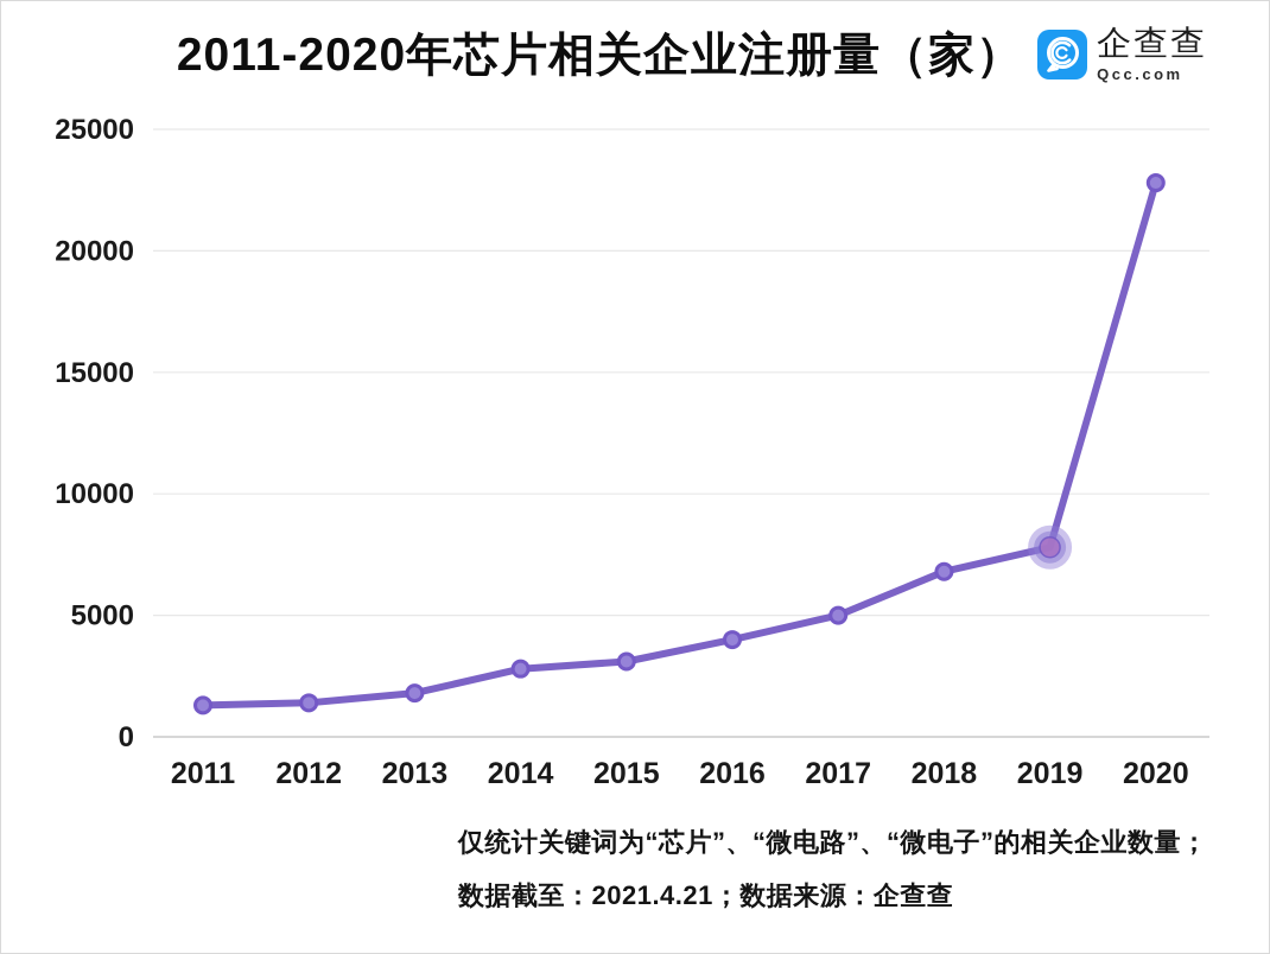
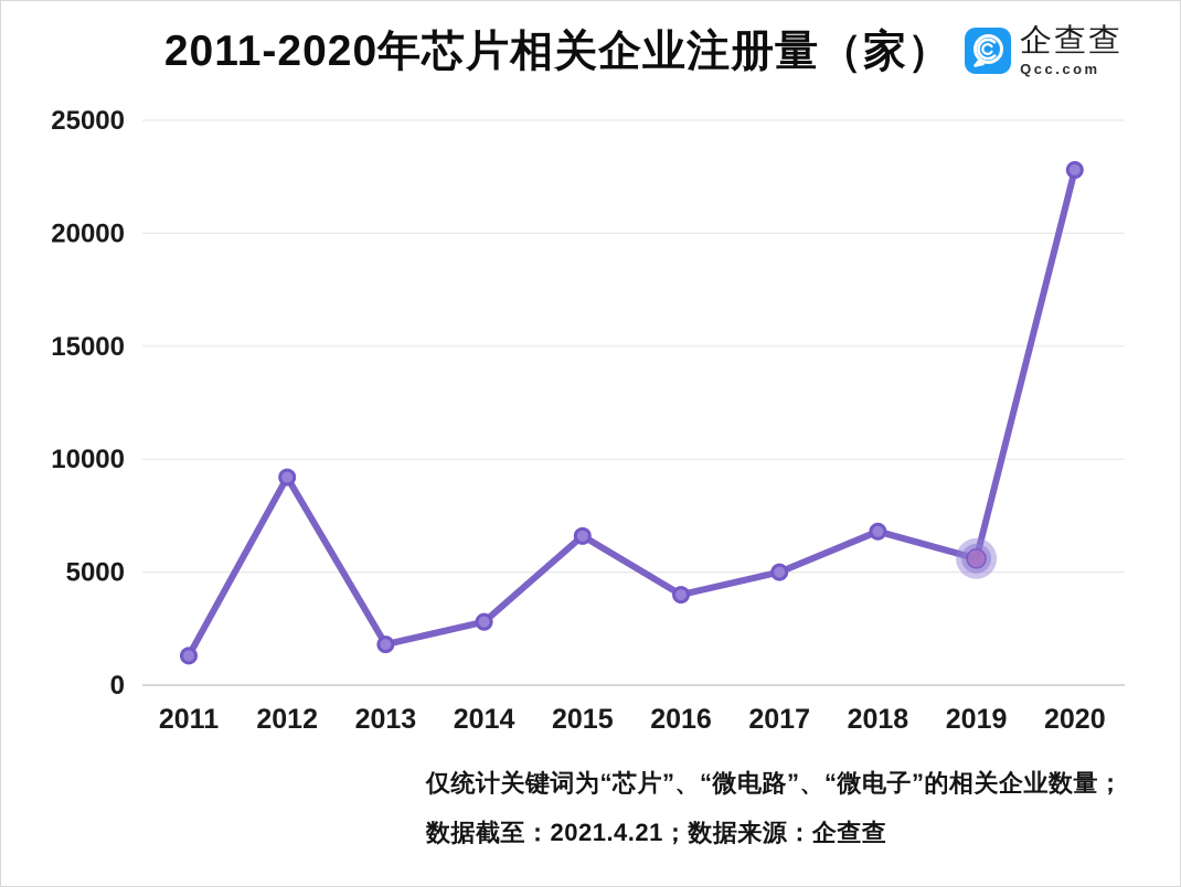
2012: 1400 -> 9200
2015: 3100 -> 6600
2019: 7800 -> 5600
